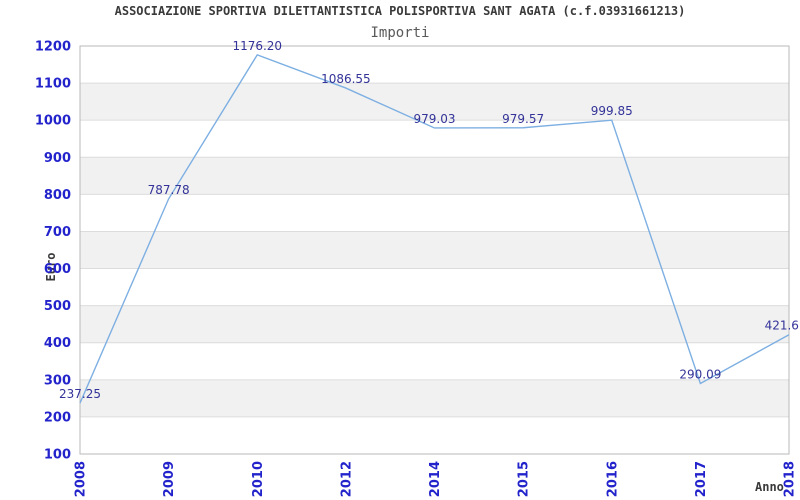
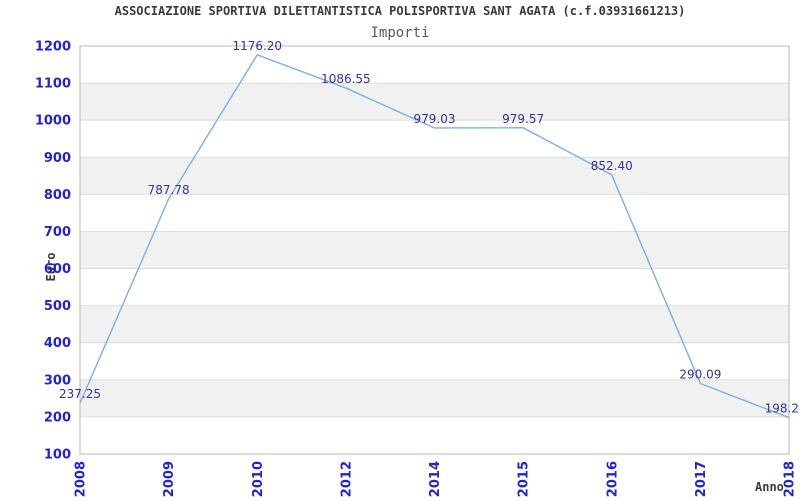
2016: 999.85 -> 852.40
2018: 421.6 -> 198.2
